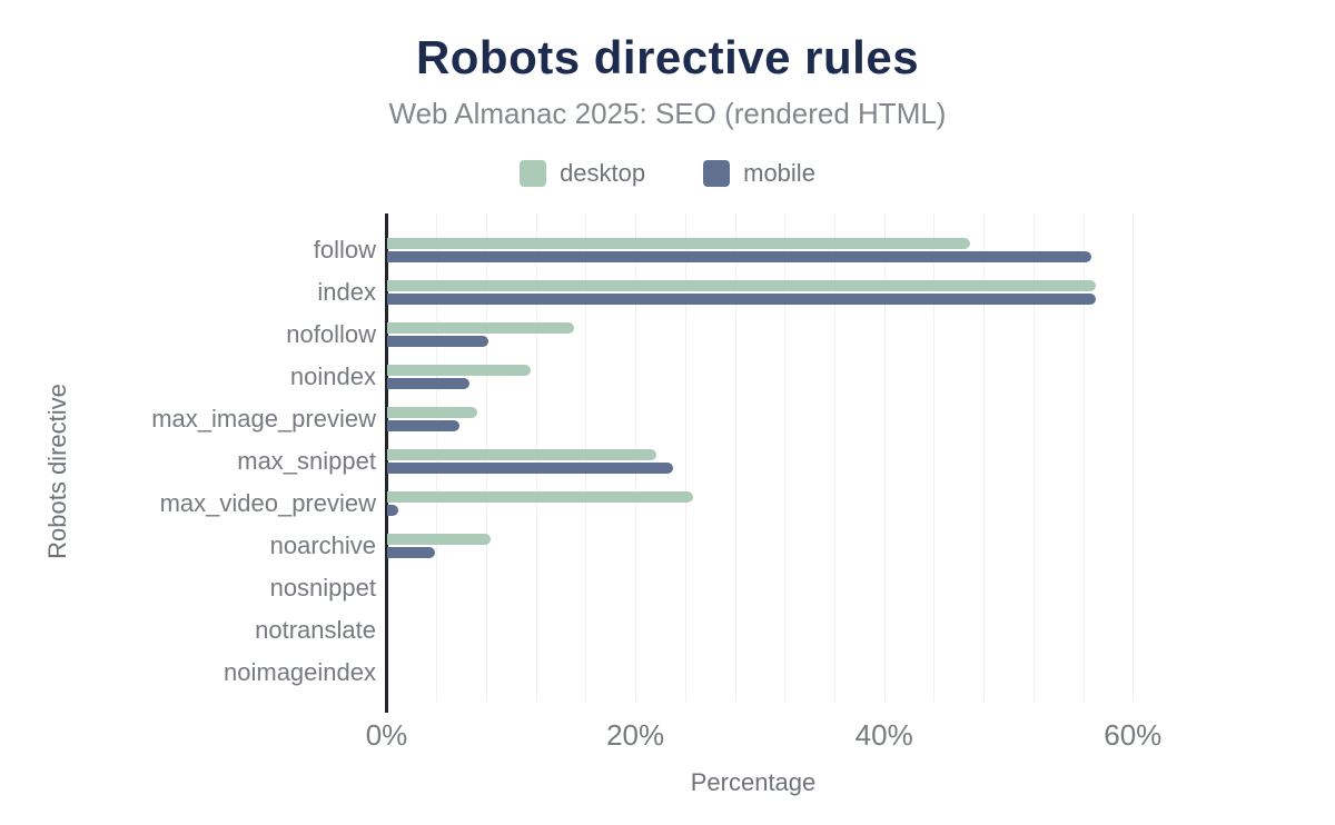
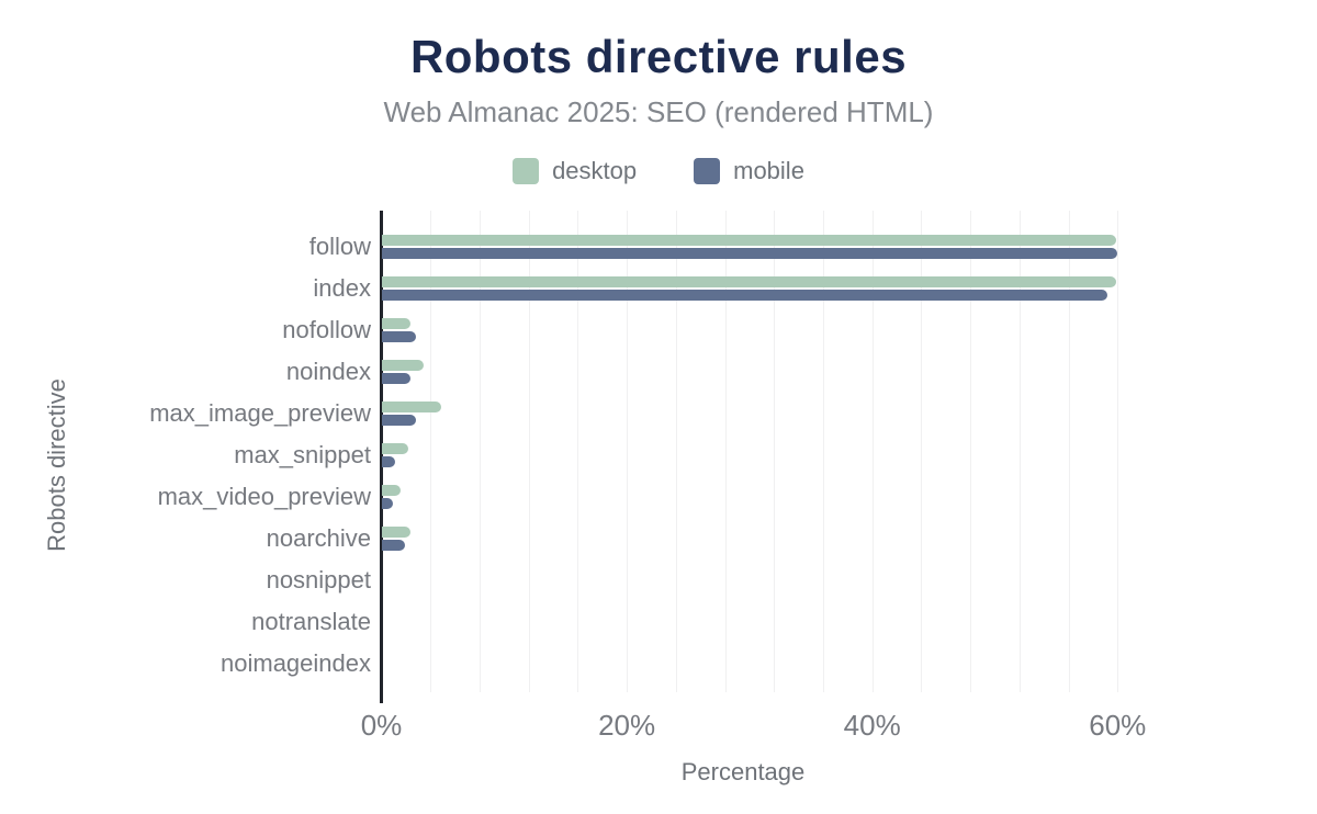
desktop/follow: 46.9% -> 59.9%
mobile/follow: 56.7% -> 60.0%
desktop/index: 57.0% -> 59.9%
mobile/index: 57.0% -> 59.2%
desktop/nofollow: 15.1% -> 2.4%
mobile/nofollow: 8.2% -> 2.8%
desktop/noindex: 11.6% -> 3.4%
mobile/noindex: 6.7% -> 2.4%
desktop/max_image_preview: 7.3% -> 4.9%
mobile/max_image_preview: 5.9% -> 2.8%
desktop/max_snippet: 21.7% -> 2.2%
mobile/max_snippet: 23.0% -> 1.1%
desktop/max_video_preview: 24.6% -> 1.6%
desktop/noarchive: 8.4% -> 2.4%
mobile/noarchive: 3.9% -> 1.9%
